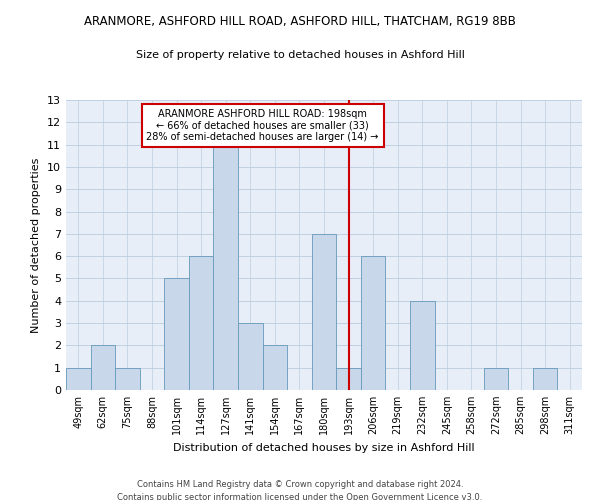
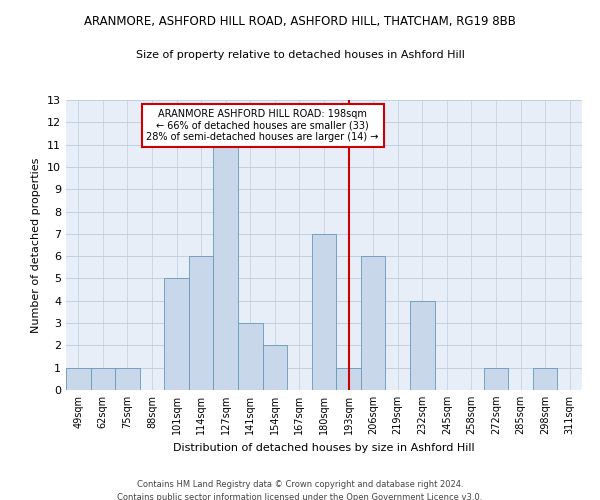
62sqm: 2 -> 1
